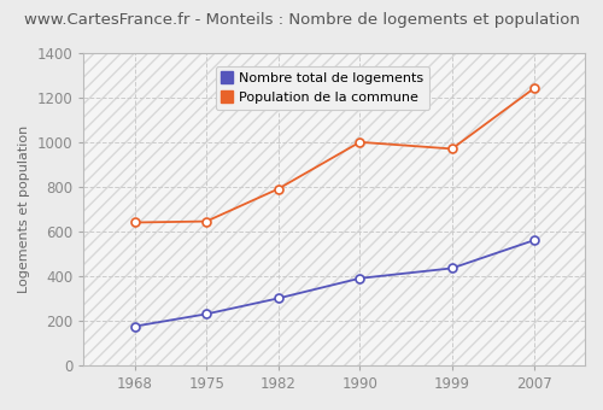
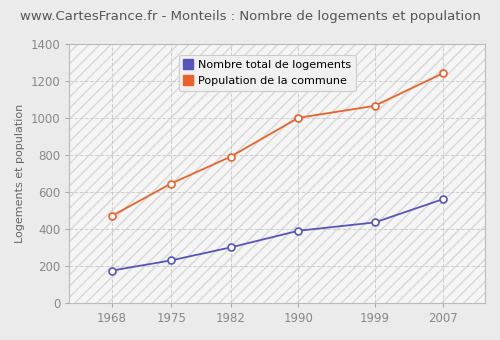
Population de la commune/1968: 640 -> 470
Population de la commune/1999: 970 -> 1060
